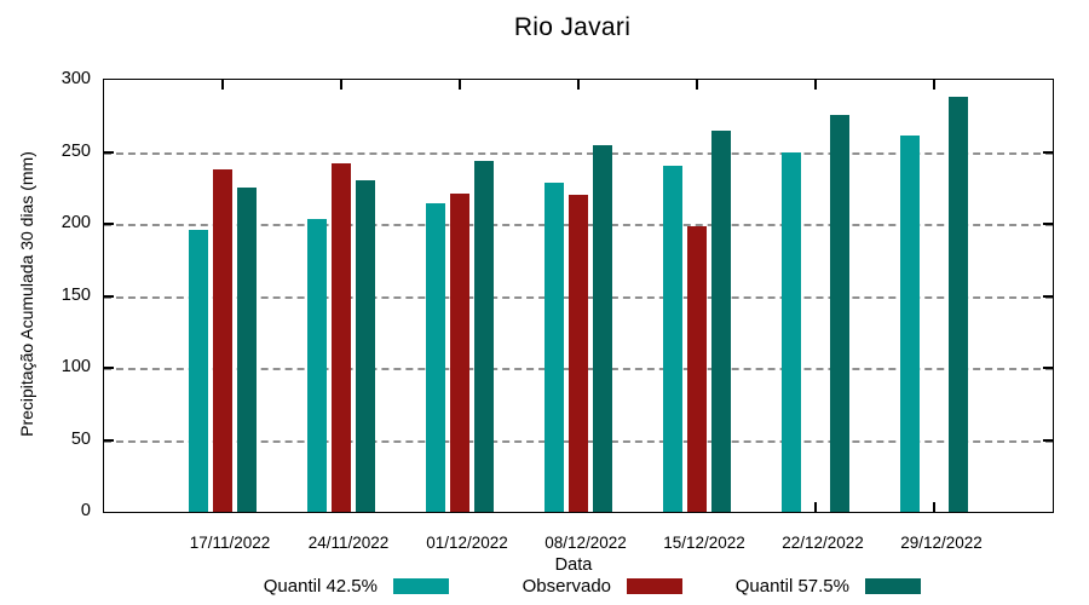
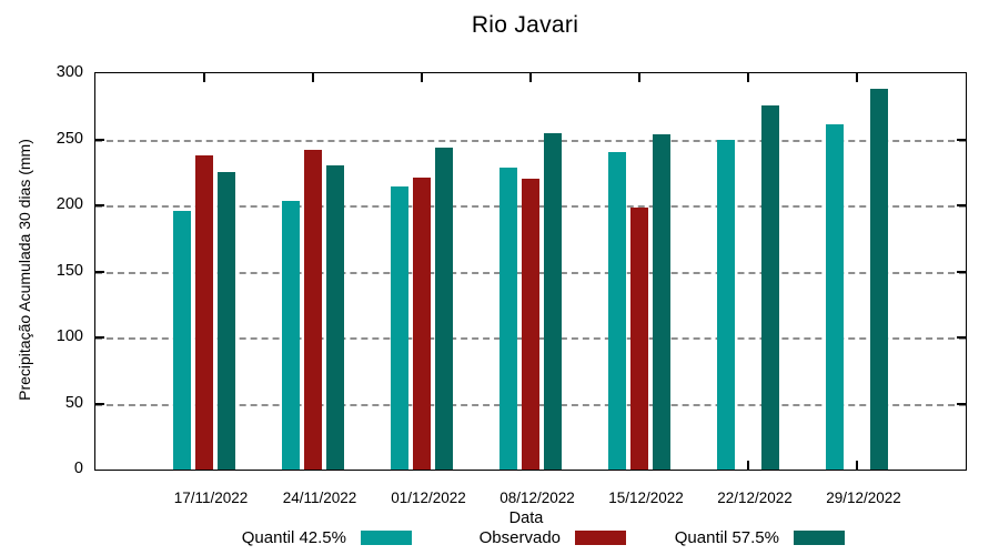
Quantil 57.5%/15/12/2022: 265 -> 254
